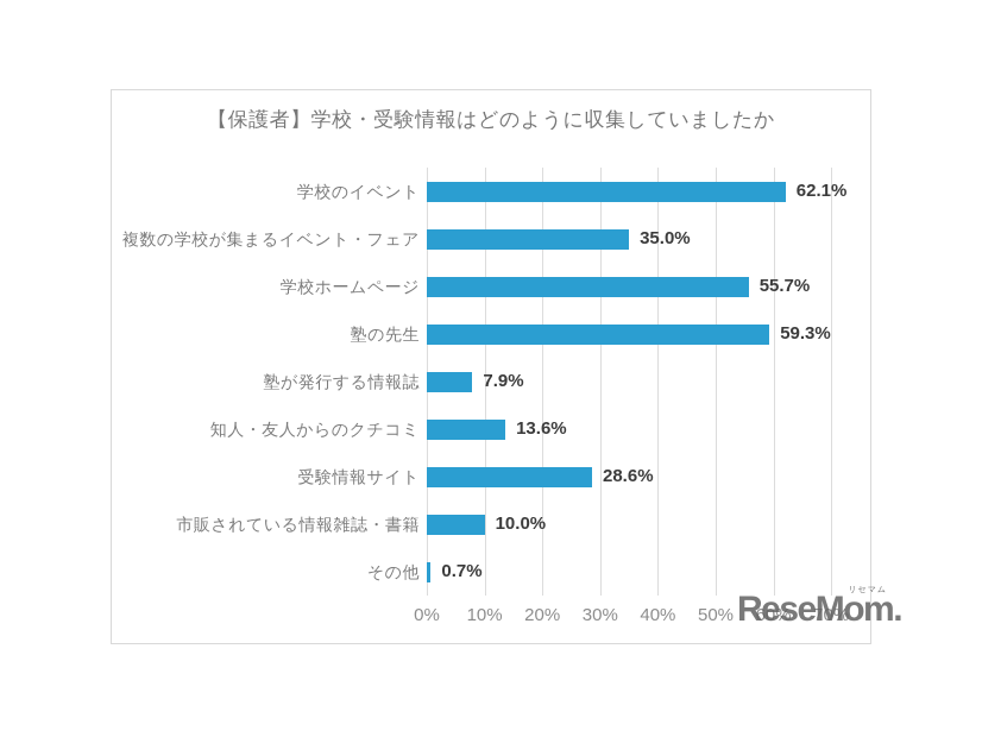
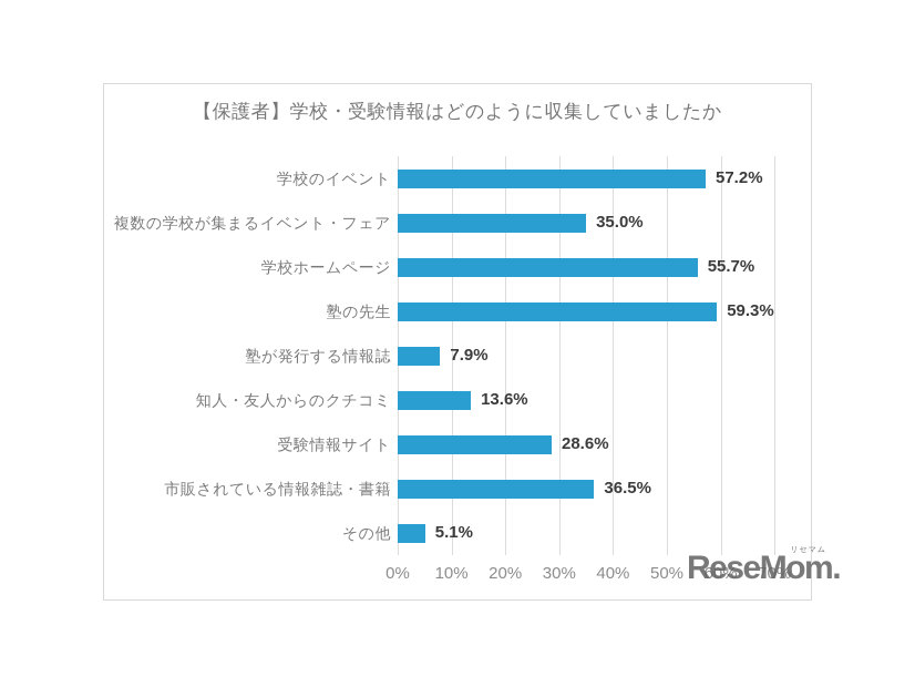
学校のイベント: 62.1% -> 57.2%
市販されている情報雑誌・書籍: 10.0% -> 36.5%
その他: 0.7% -> 5.1%
